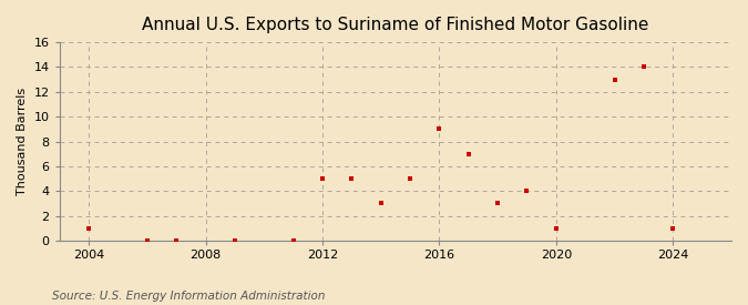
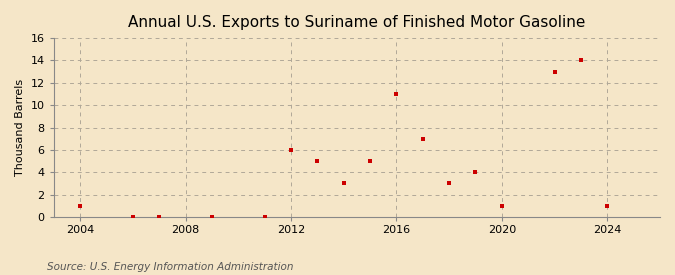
2012: 5 -> 6
2016: 9 -> 11
